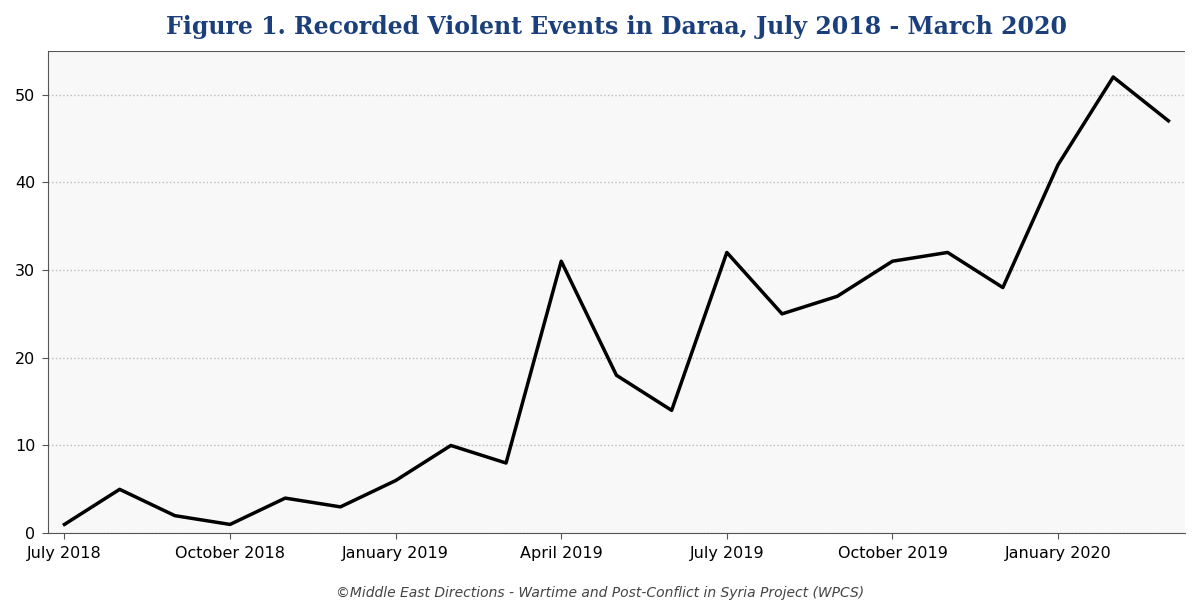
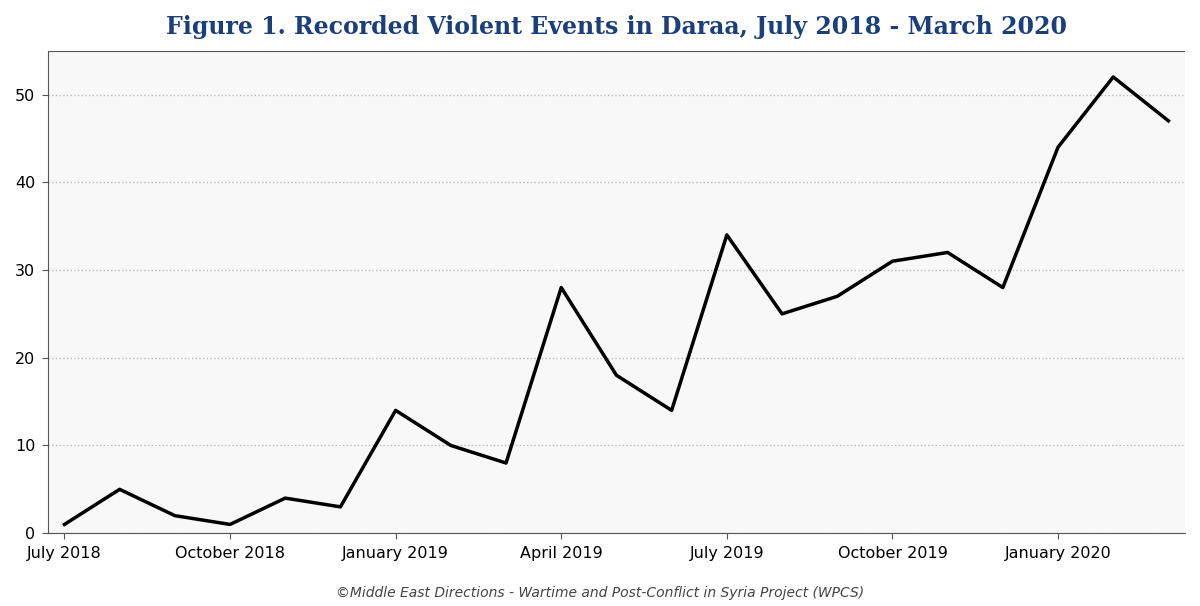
January 2019: 6 -> 14
April 2019: 31 -> 28
July 2019: 32 -> 34
January 2020: 42 -> 44
